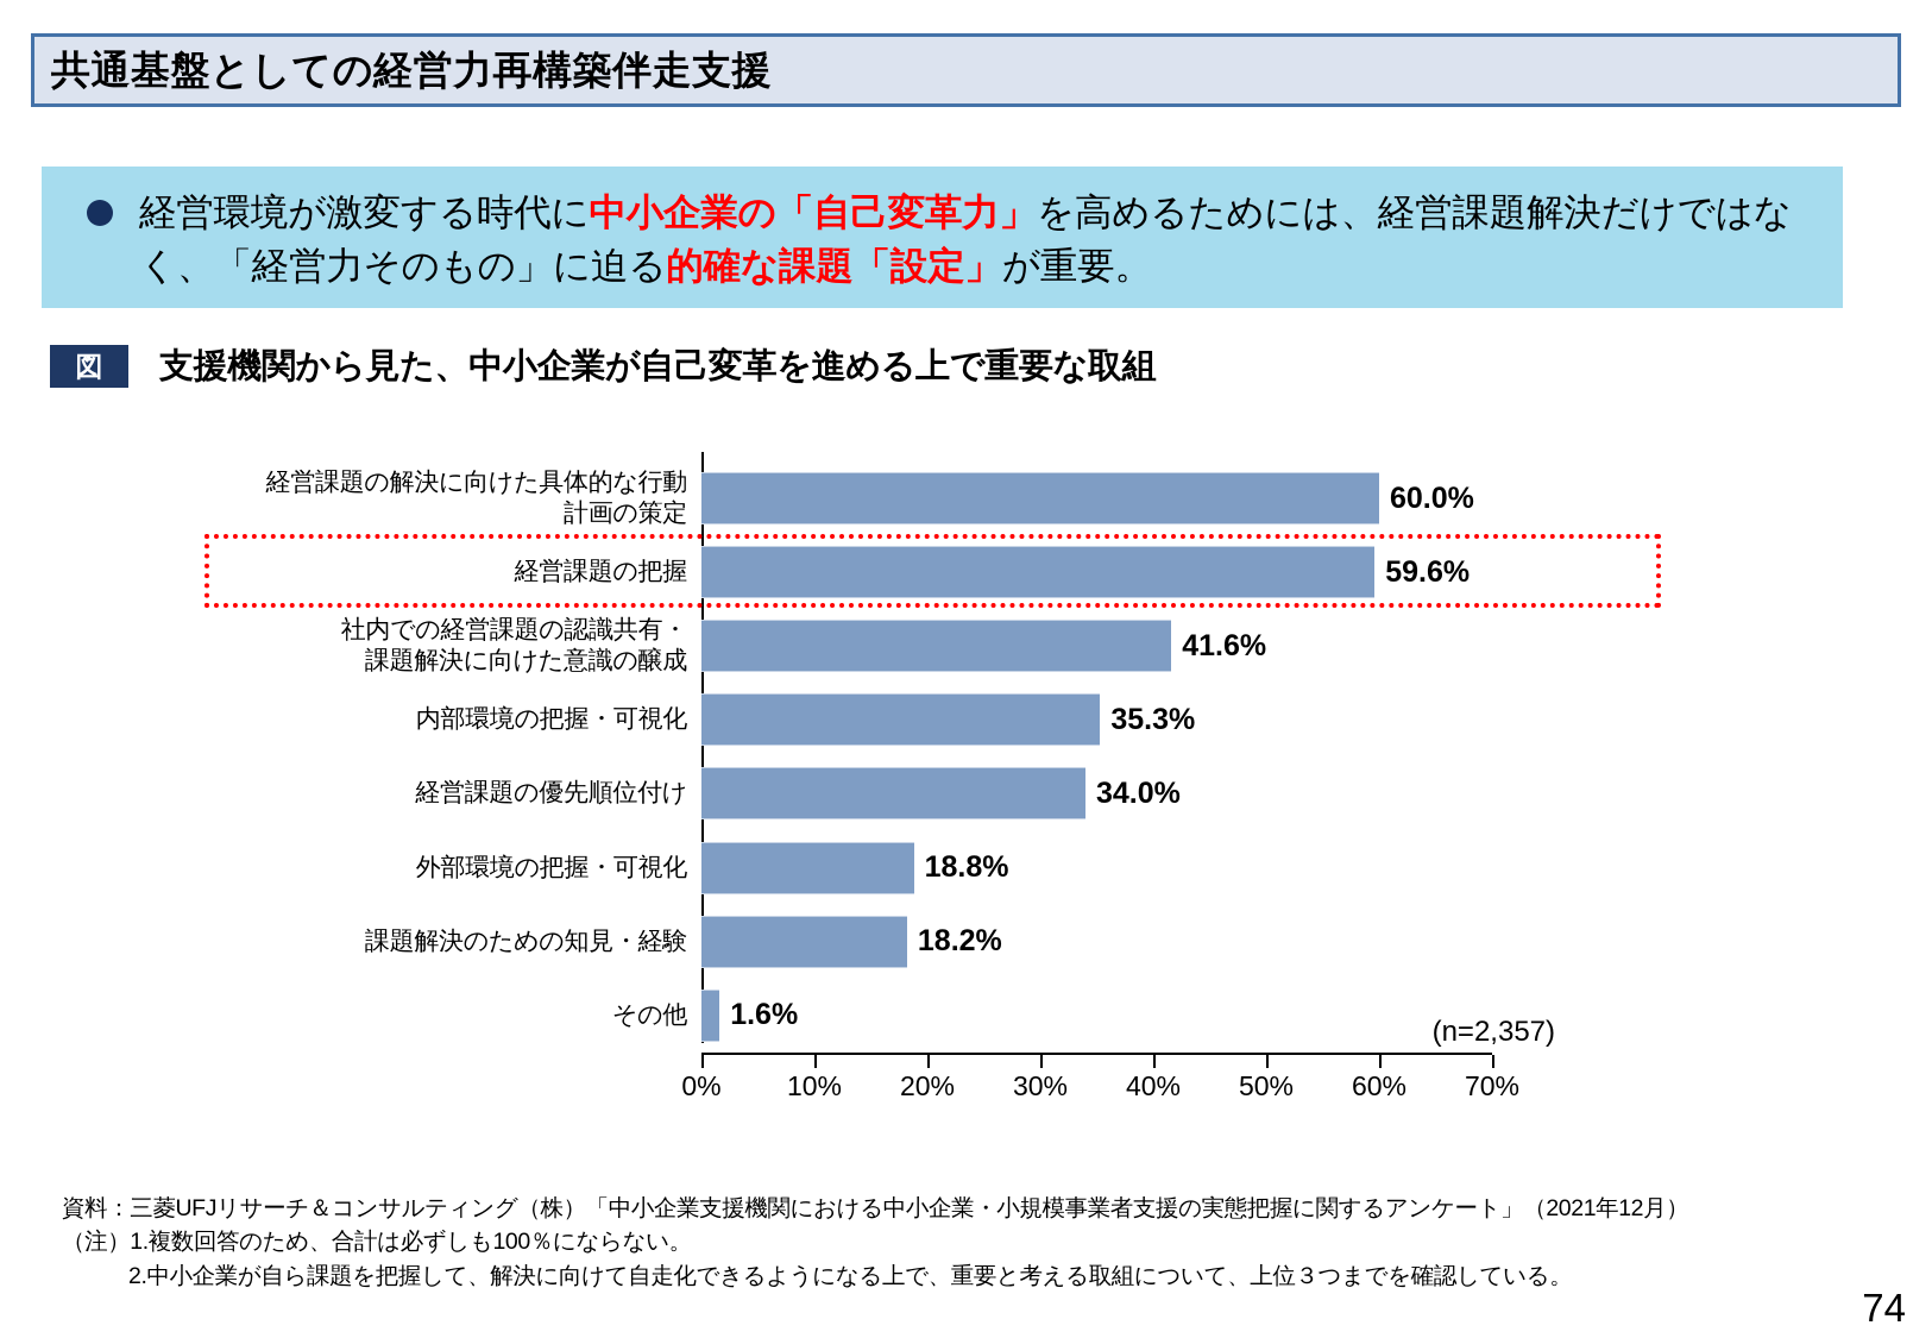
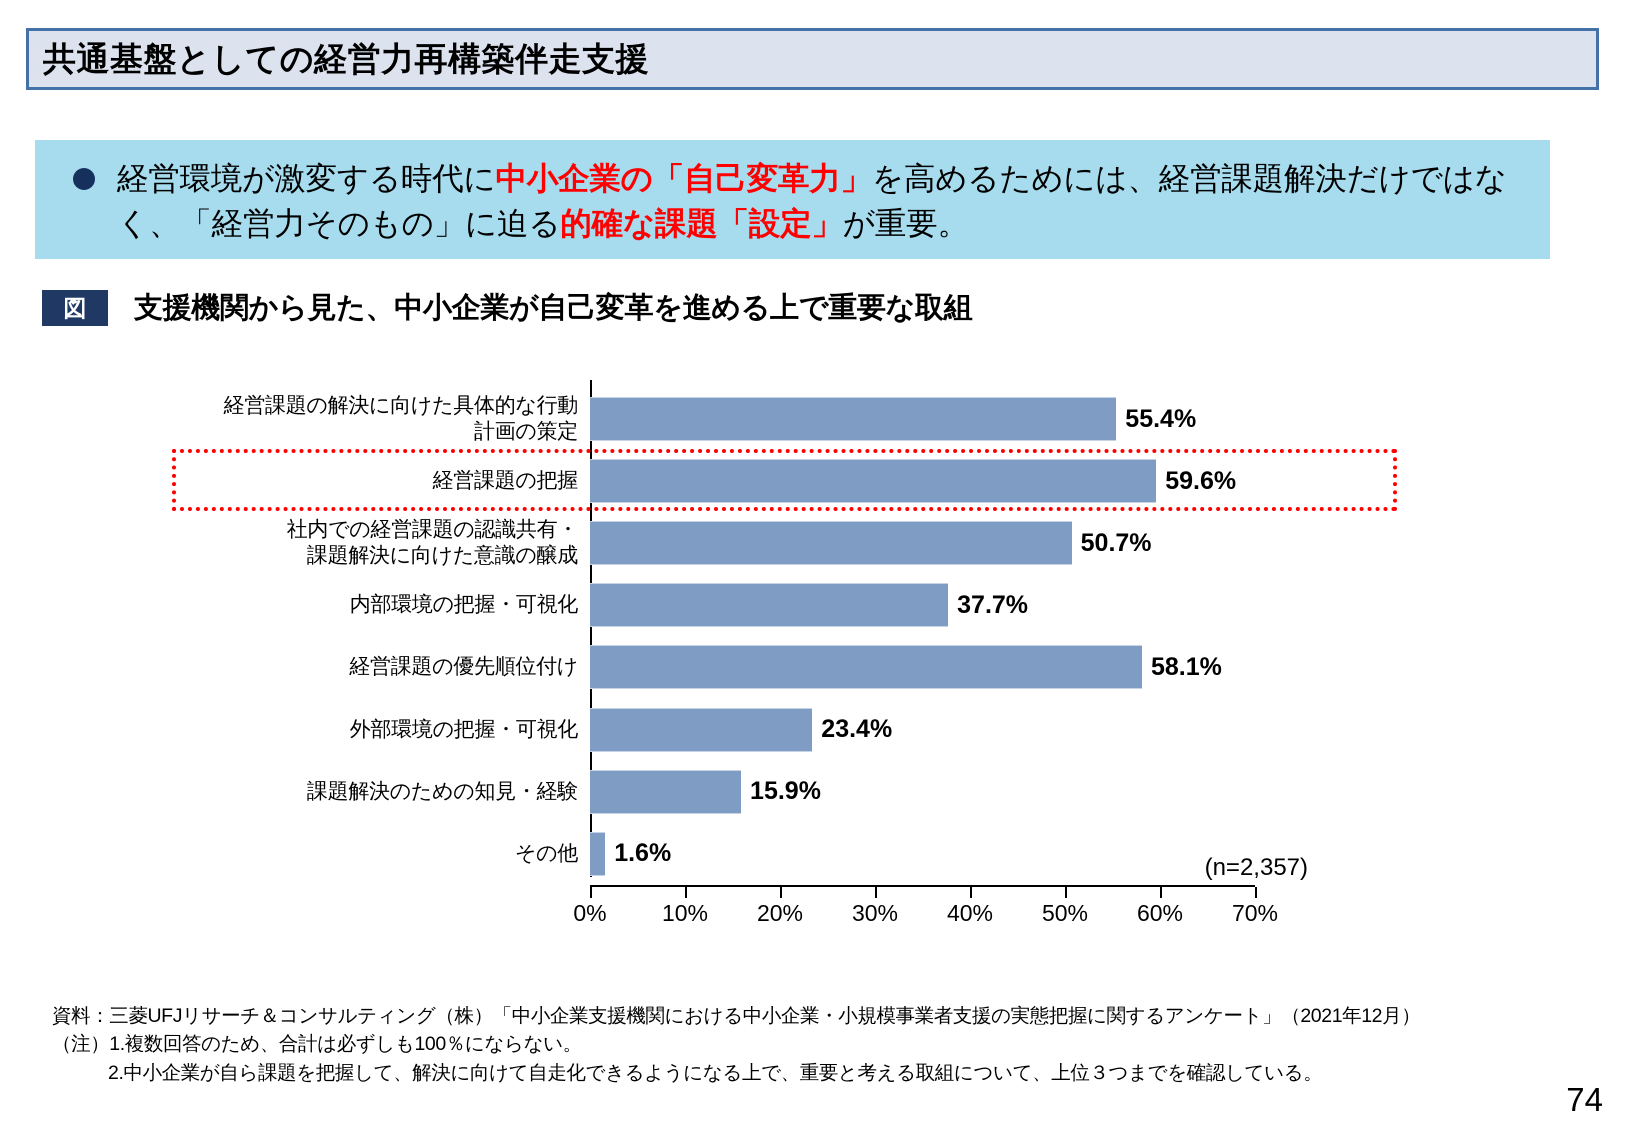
経営課題の解決に向けた具体的な行動 計画の策定: 60.0% -> 55.4%
社内での経営課題の認識共有・ 課題解決に向けた意識の醸成: 41.6% -> 50.7%
内部環境の把握・可視化: 35.3% -> 37.7%
経営課題の優先順位付け: 34.0% -> 58.1%
外部環境の把握・可視化: 18.8% -> 23.4%
課題解決のための知見・経験: 18.2% -> 15.9%
